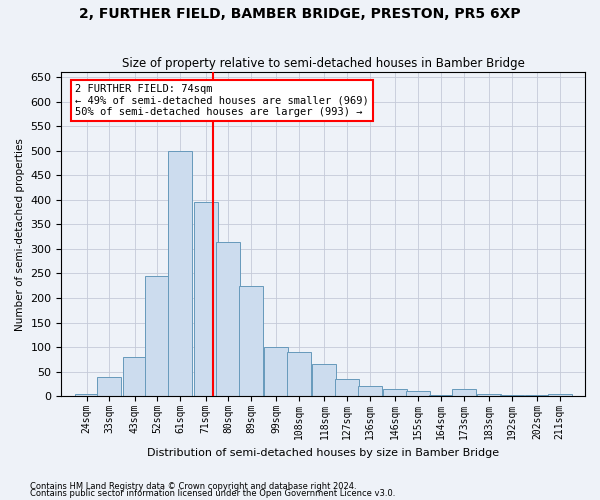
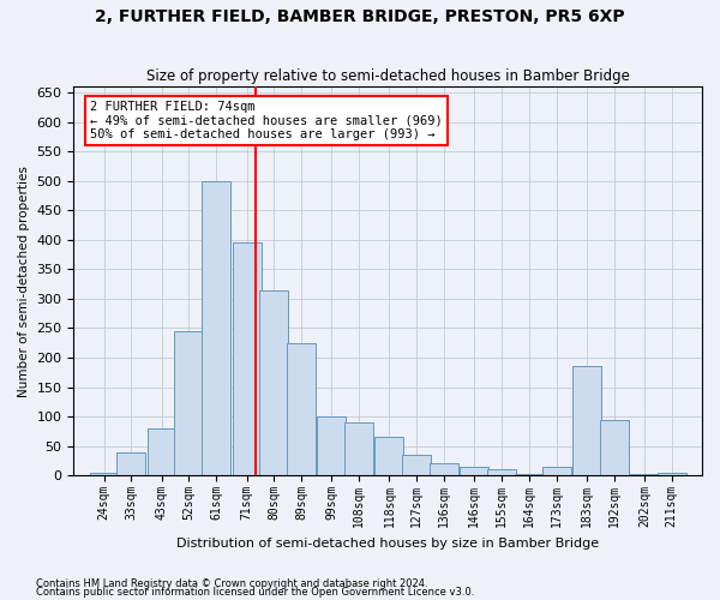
183sqm: 5 -> 185
192sqm: 3 -> 95
